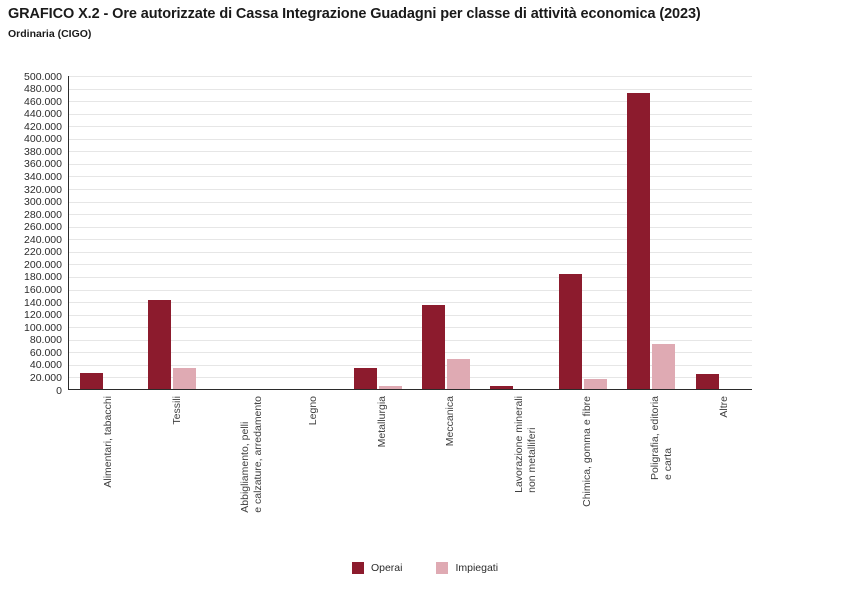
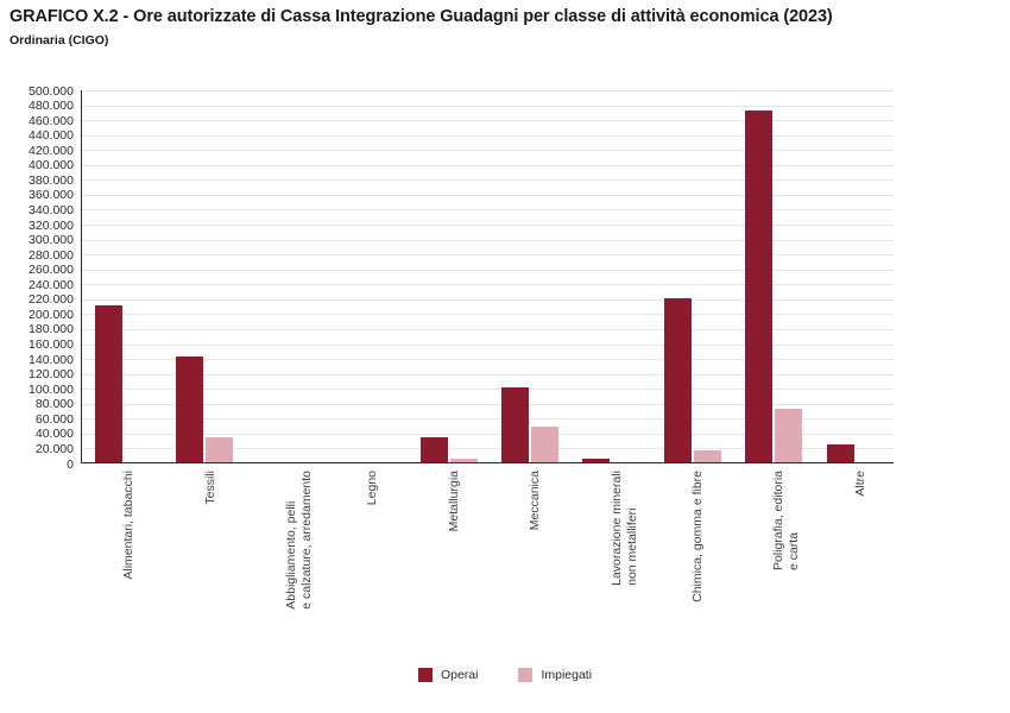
Operai/Alimentari, tabacchi: 20000 -> 210000
Operai/Meccanica: 130000 -> 100000
Operai/Chimica, gomma e fibre: 180000 -> 220000
